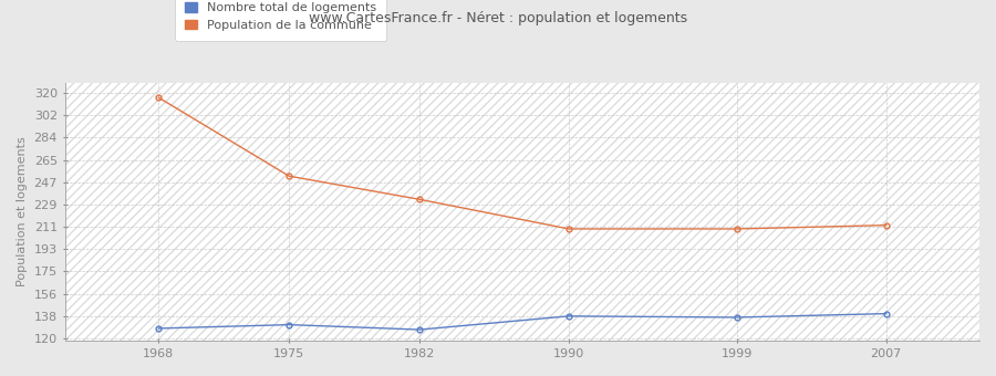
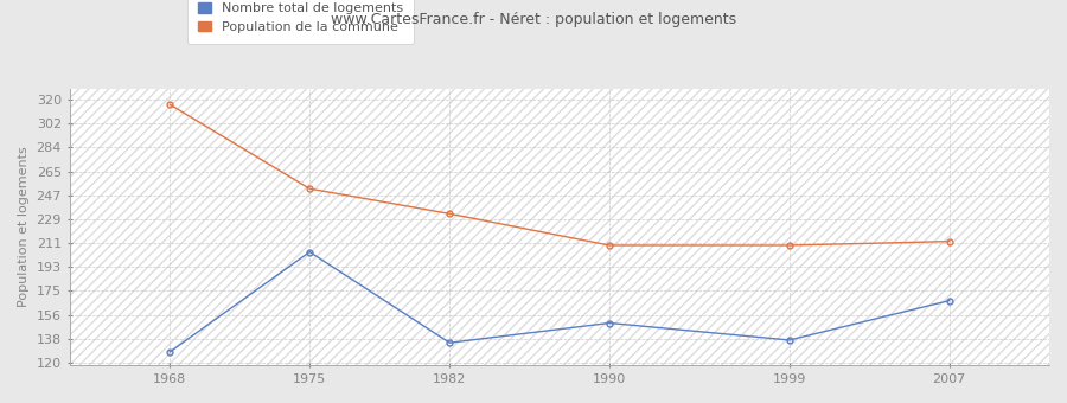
Nombre total de logements/1975: 131 -> 204
Nombre total de logements/1982: 127 -> 135
Nombre total de logements/1990: 138 -> 150
Nombre total de logements/2007: 140 -> 167
